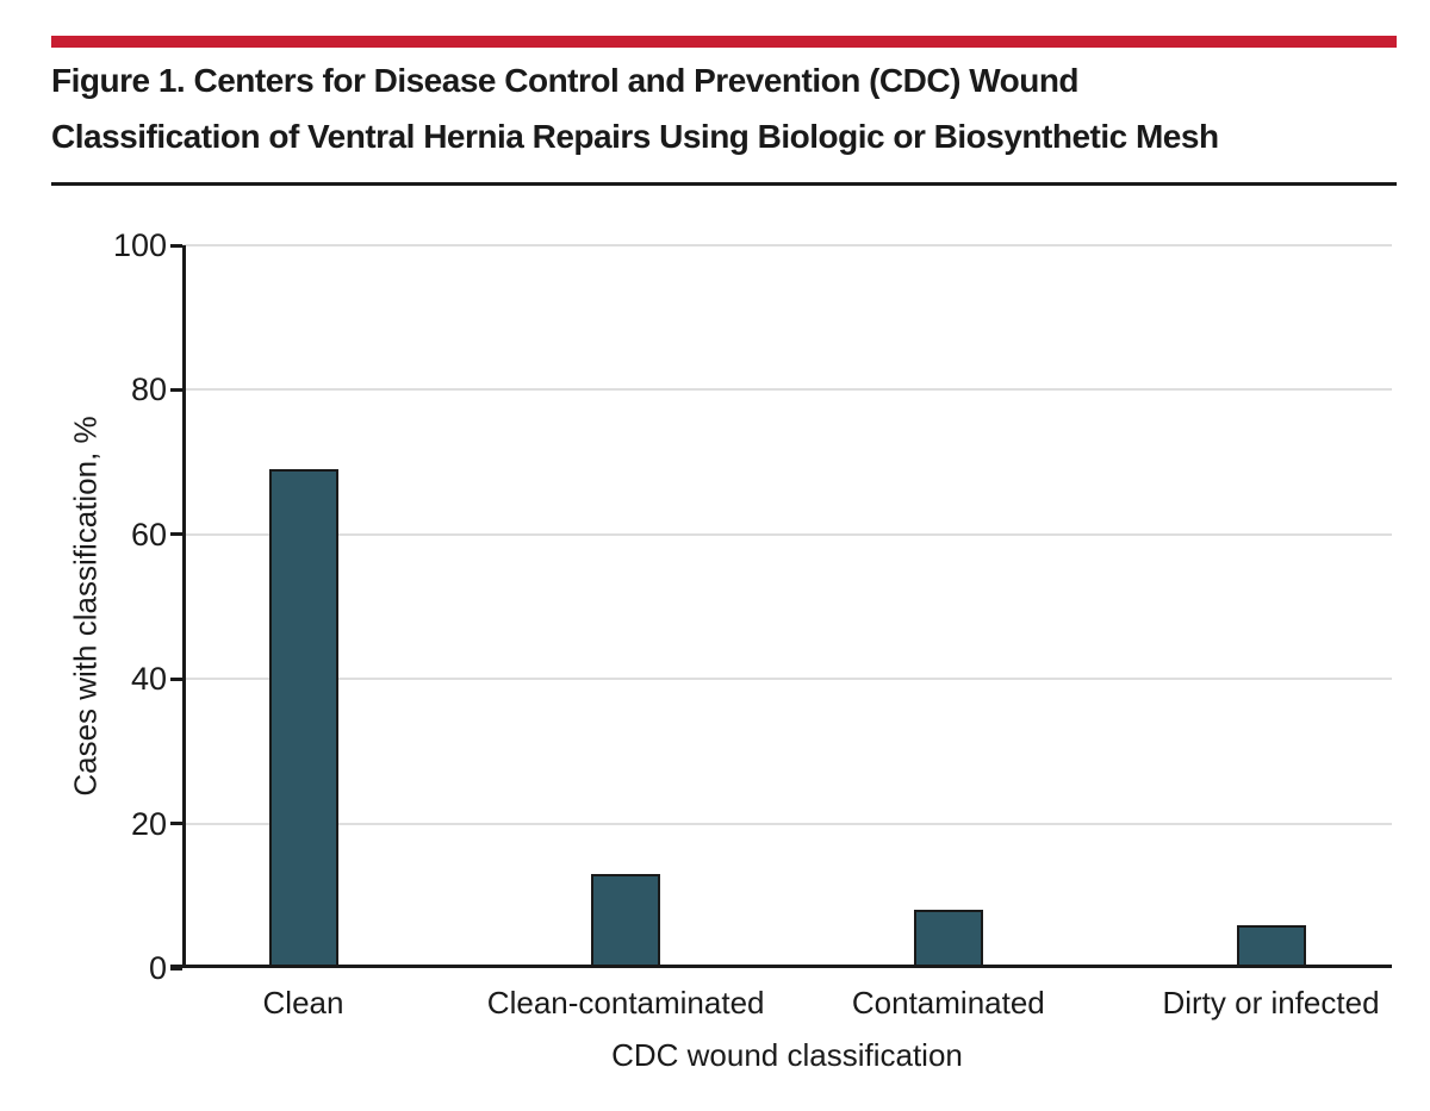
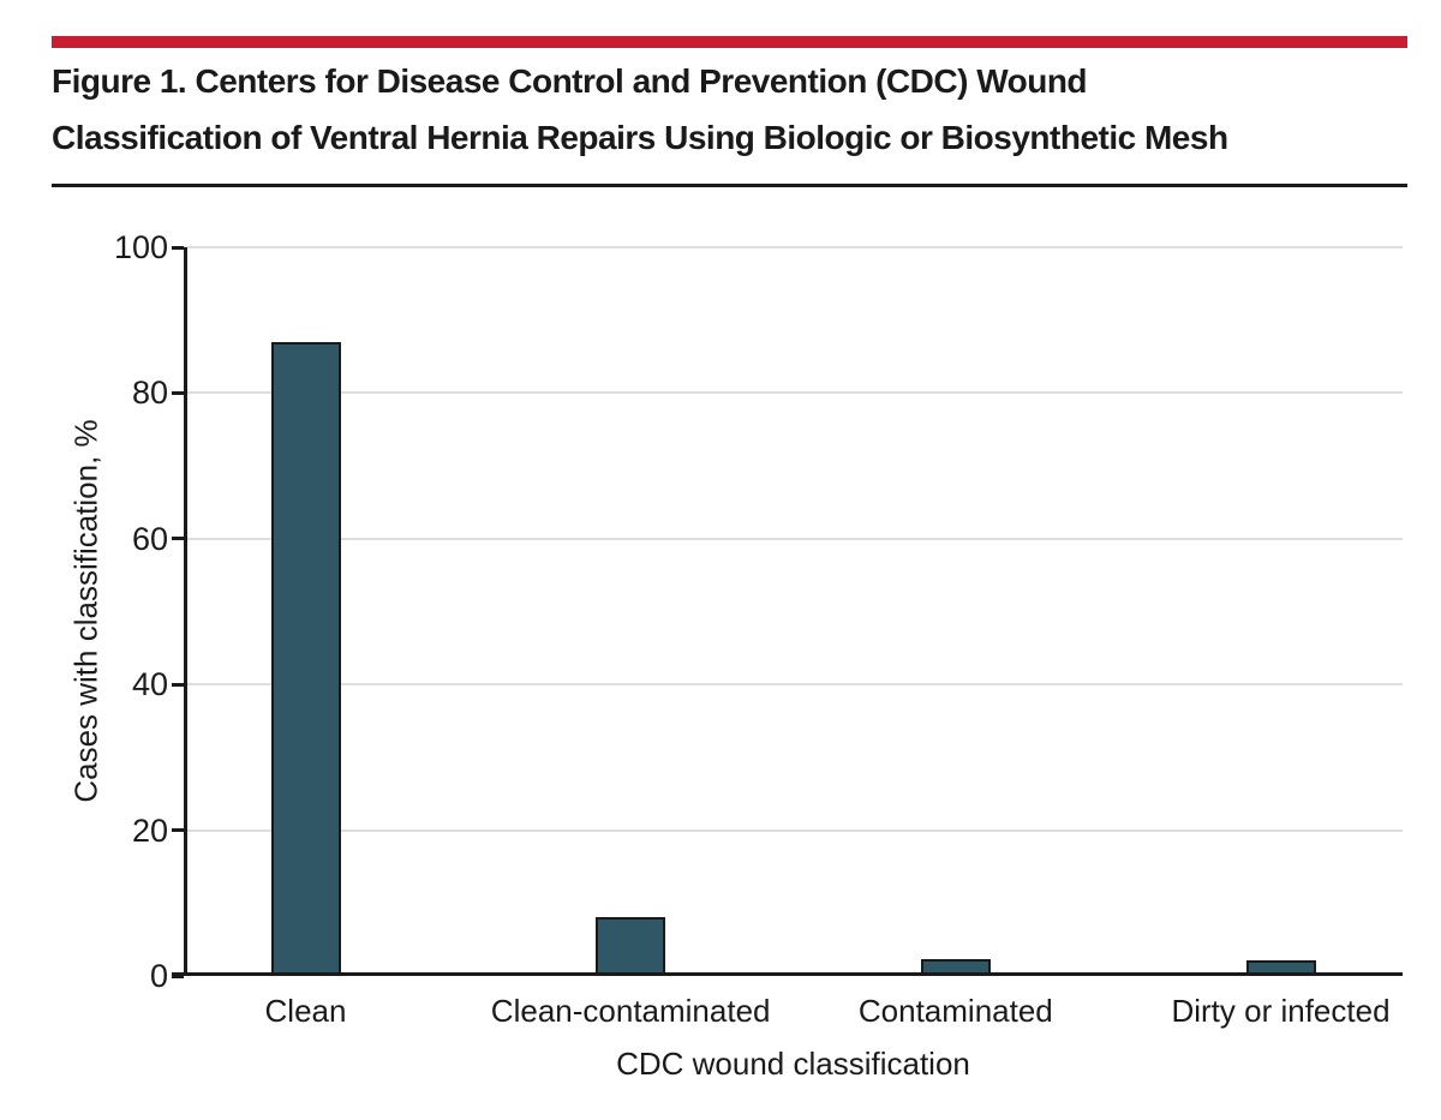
Clean: 69 -> 87
Clean-contaminated: 13 -> 8
Contaminated: 8 -> 2
Dirty or infected: 6 -> 2
